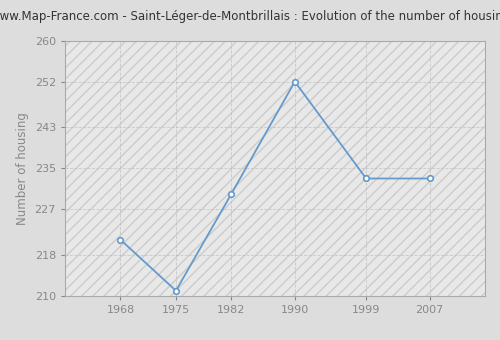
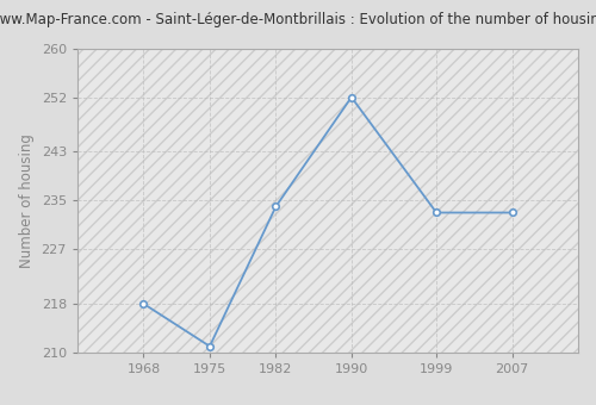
1968: 221 -> 218
1982: 230 -> 234
